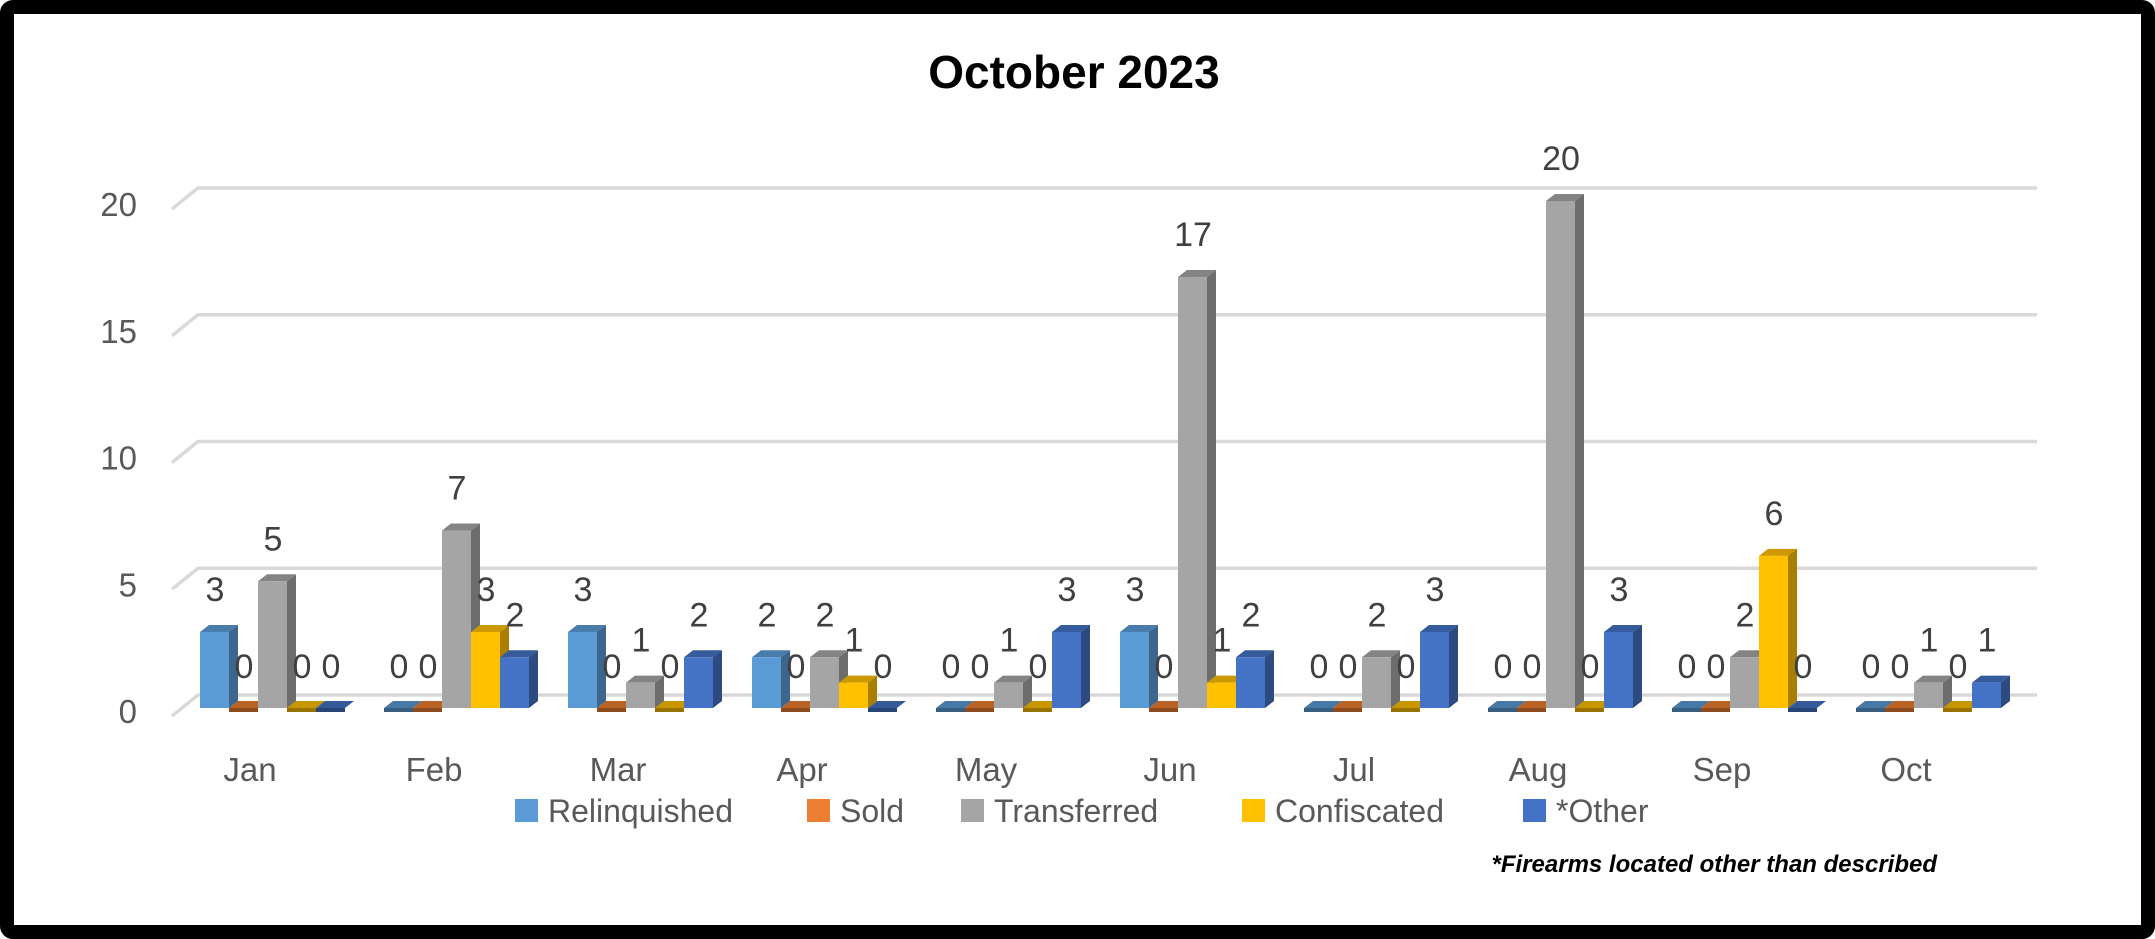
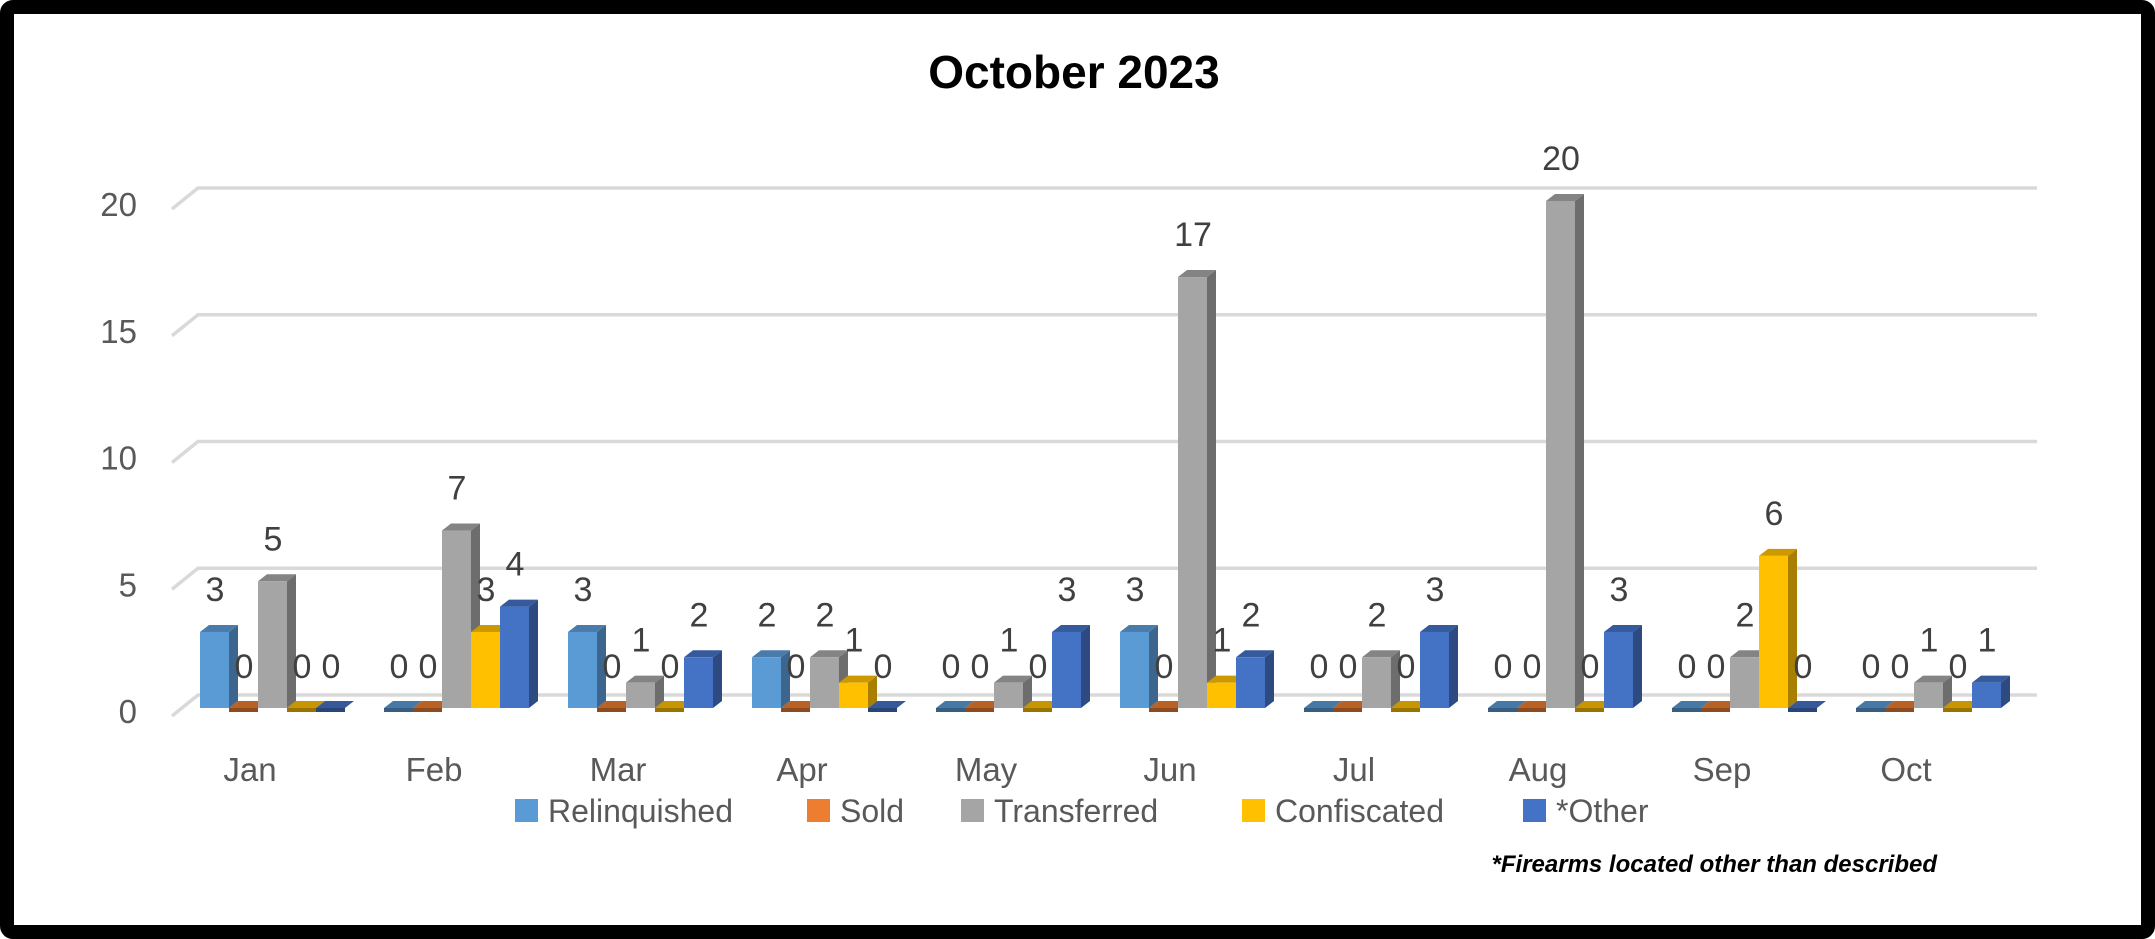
*Other/Feb: 2 -> 4
